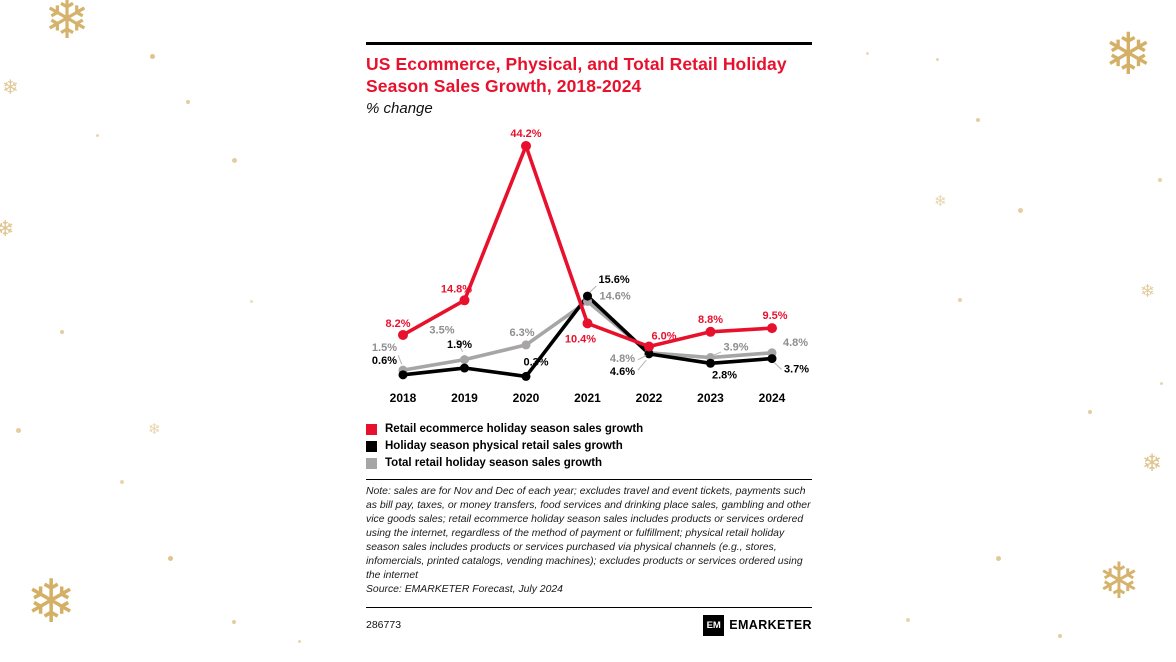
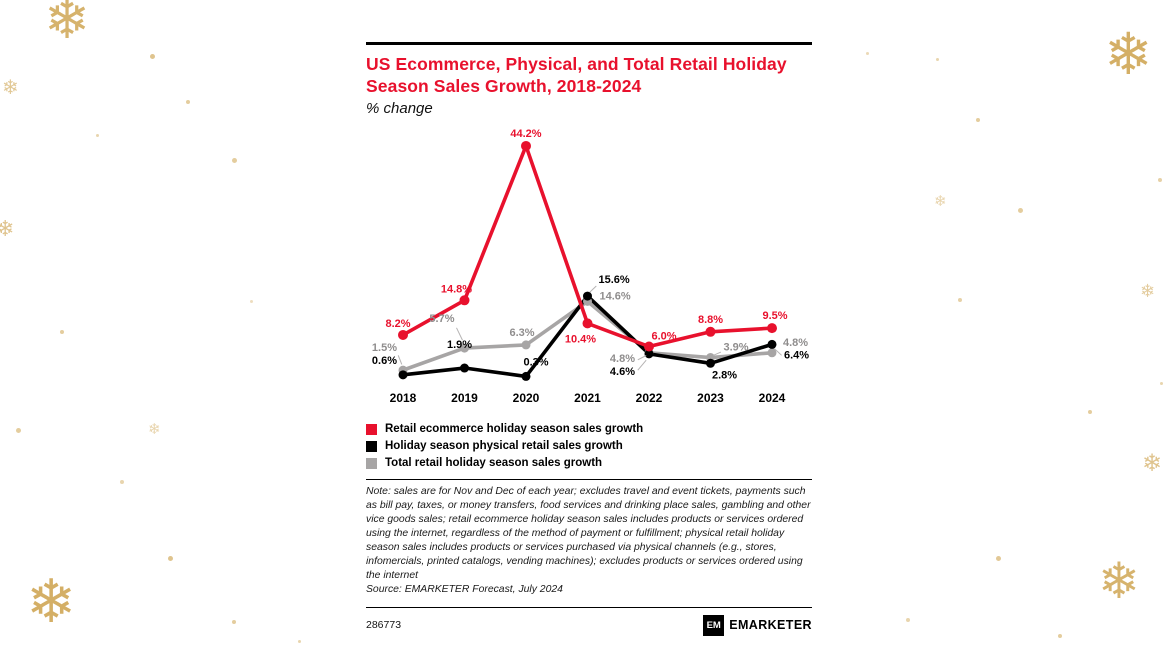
Total retail holiday season sales growth/2019: 3.5% -> 5.7%
Holiday season physical retail sales growth/2024: 3.7% -> 6.4%
